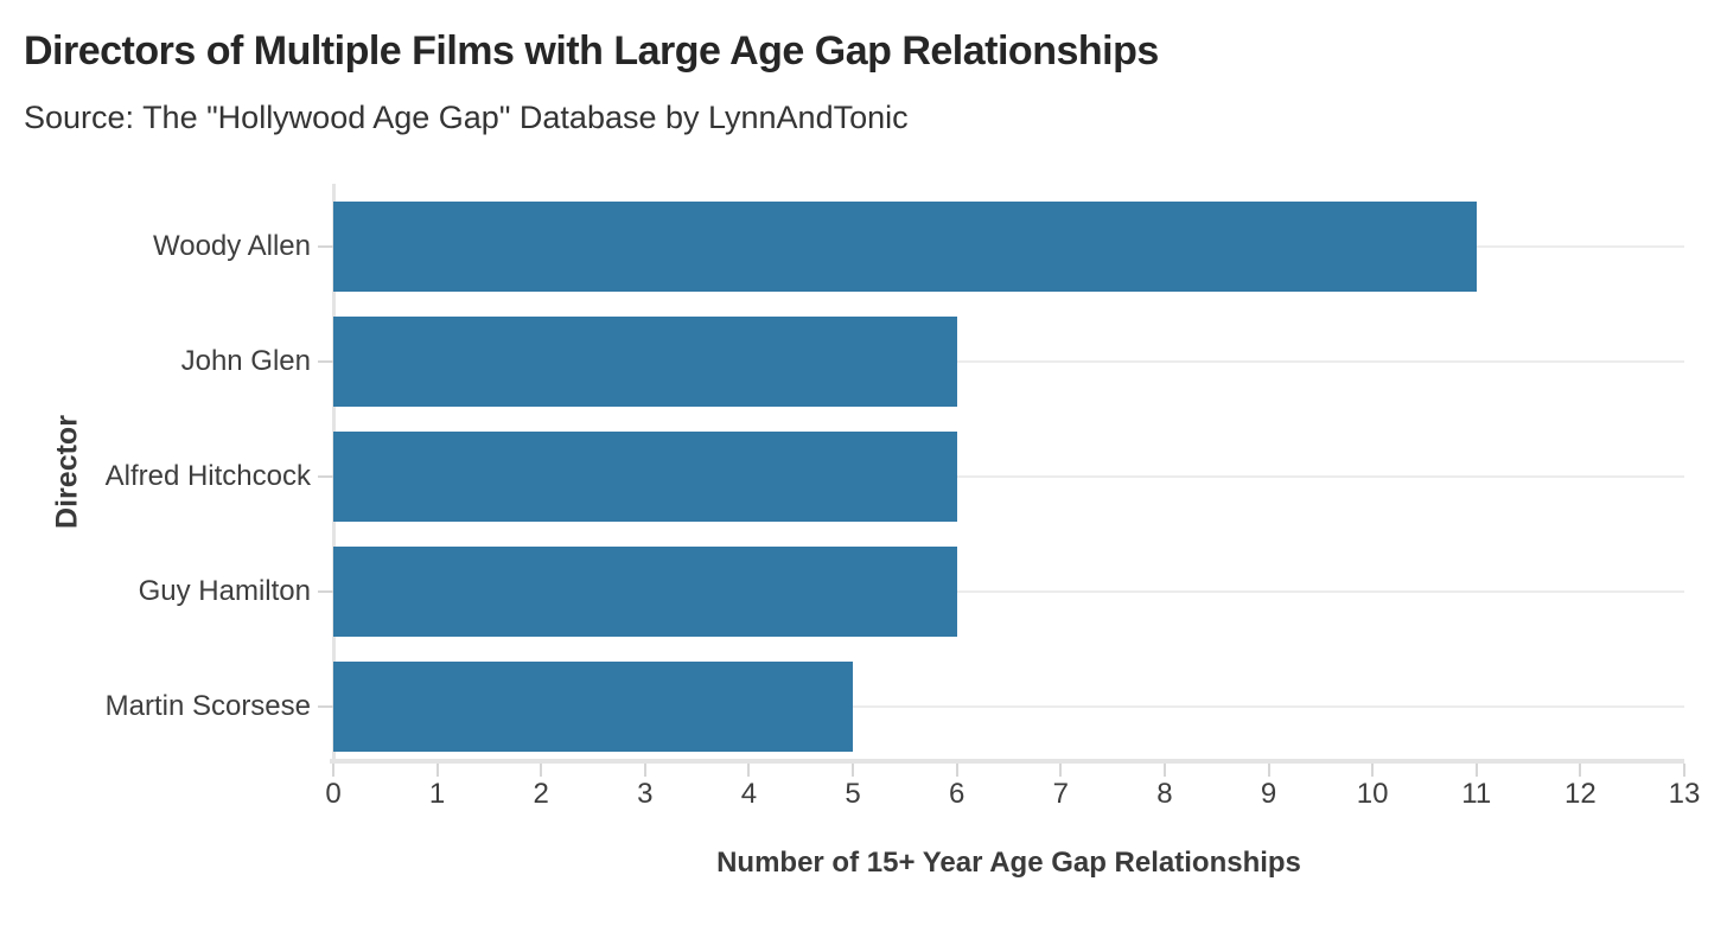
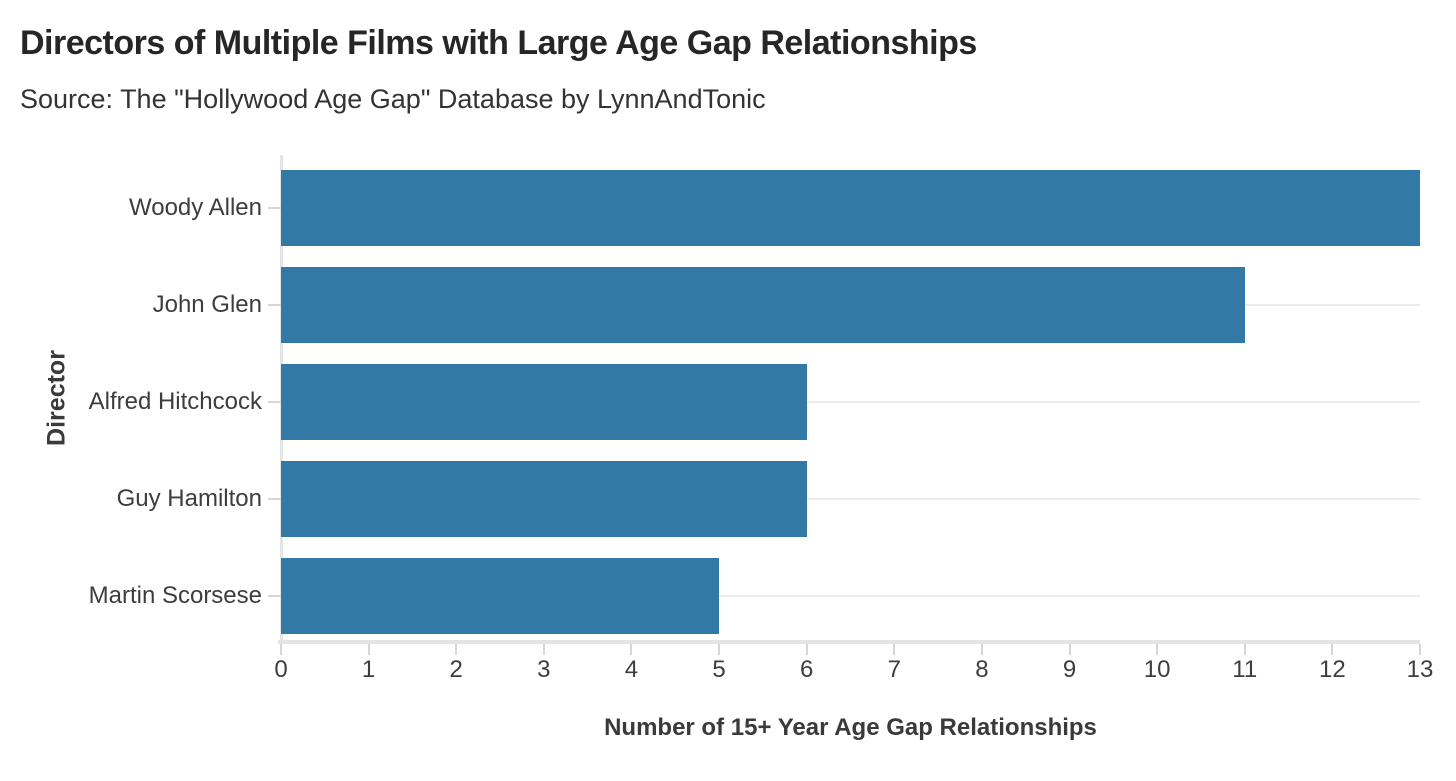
Woody Allen: 11 -> 13
John Glen: 6 -> 11
